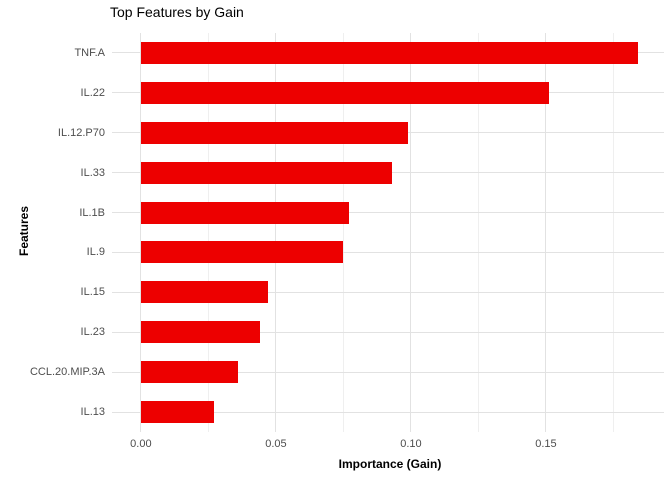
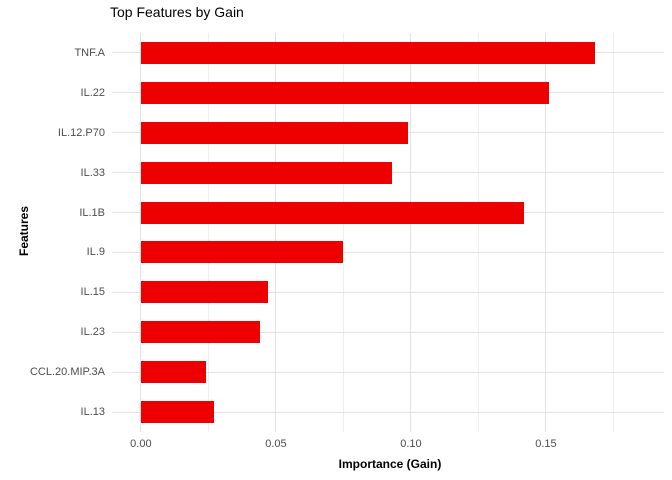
TNF.A: 0.184 -> 0.168
IL.1B: 0.077 -> 0.142
CCL.20.MIP.3A: 0.036 -> 0.024
